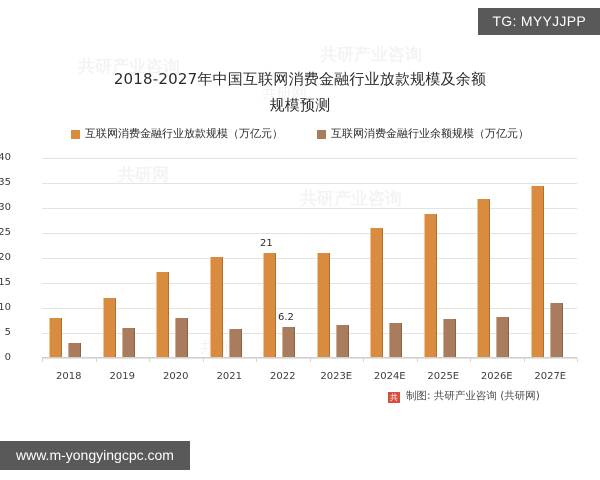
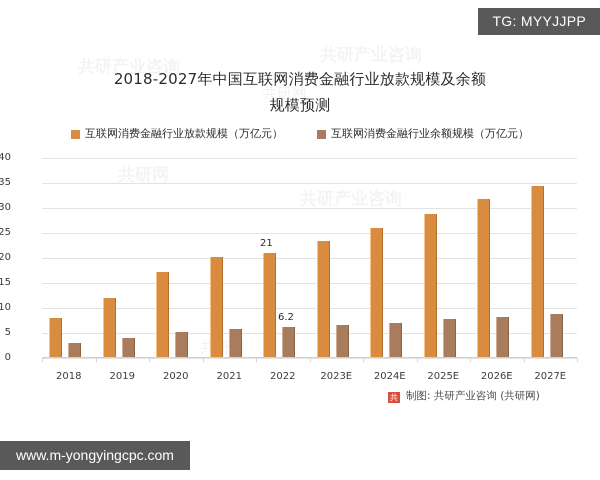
互联网消费金融行业余额规模（万亿元）/2019: 6 -> 4
互联网消费金融行业余额规模（万亿元）/2020: 8 -> 5
互联网消费金融行业放款规模（万亿元）/2023E: 21 -> 23
互联网消费金融行业余额规模（万亿元）/2027E: 11 -> 9
